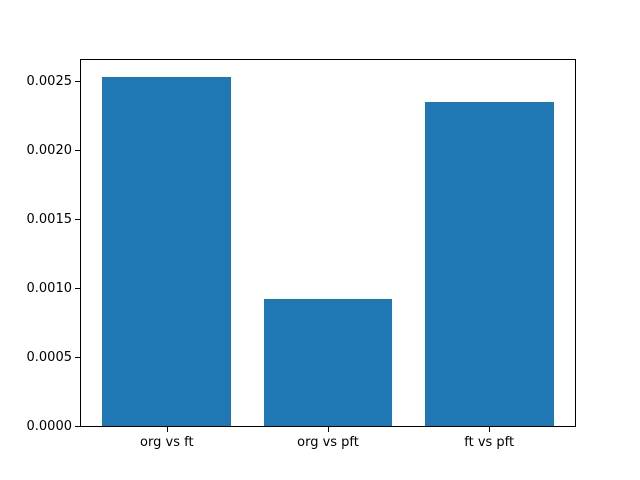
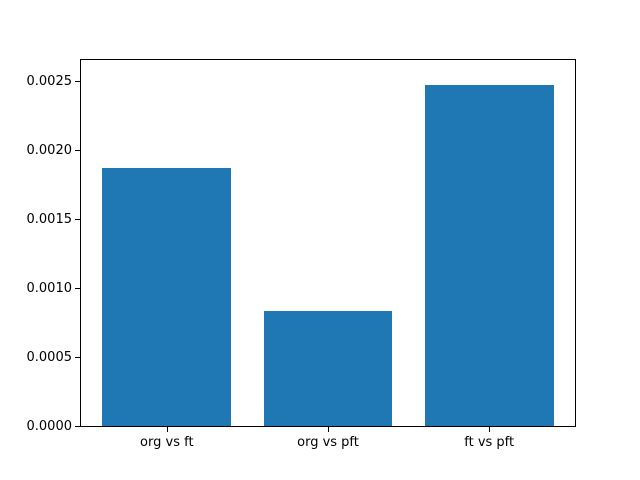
org vs ft: 0.00254 -> 0.00188
org vs pft: 0.00093 -> 0.00084
ft vs pft: 0.00236 -> 0.00248
